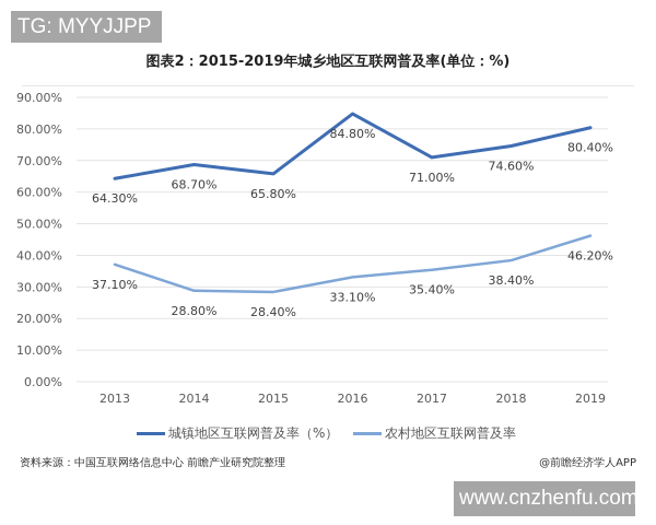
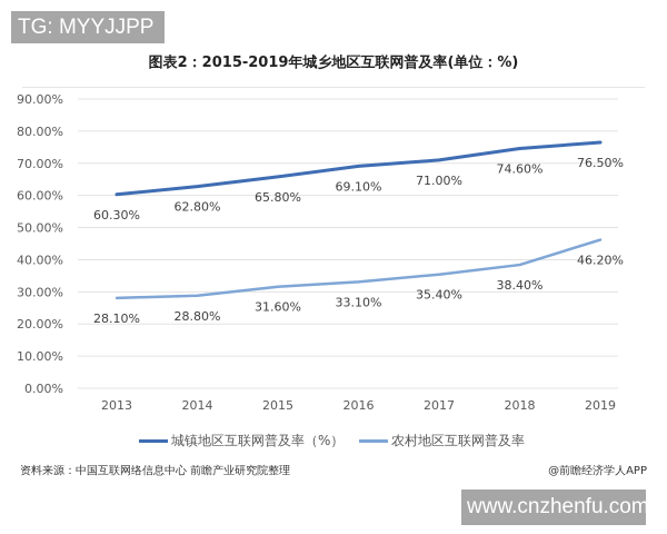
城镇地区互联网普及率（%）/2013: 64.30% -> 60.30%
农村地区互联网普及率/2013: 37.10% -> 28.10%
城镇地区互联网普及率（%）/2014: 68.70% -> 62.80%
农村地区互联网普及率/2015: 28.40% -> 31.60%
城镇地区互联网普及率（%）/2016: 84.80% -> 69.10%
城镇地区互联网普及率（%）/2019: 80.40% -> 76.50%
